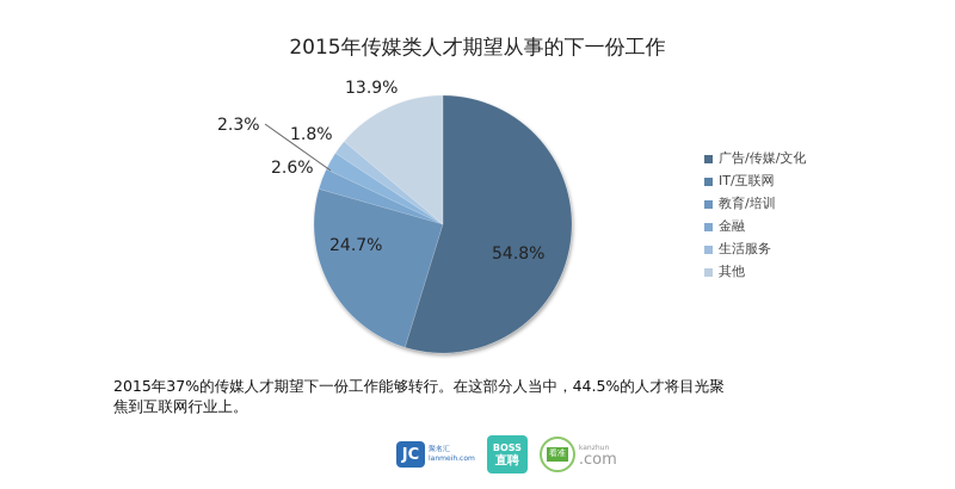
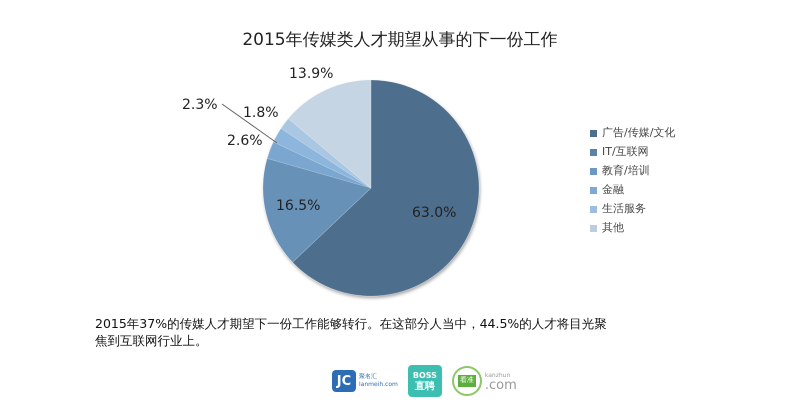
广告/传媒/文化: 54.8% -> 63.0%
IT/互联网: 24.7% -> 16.5%
